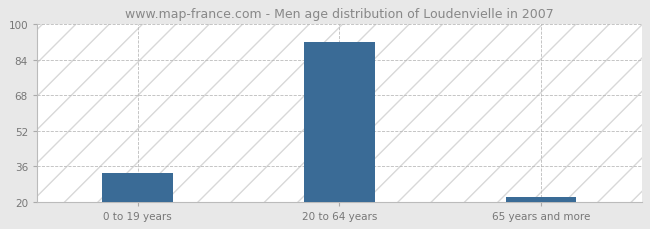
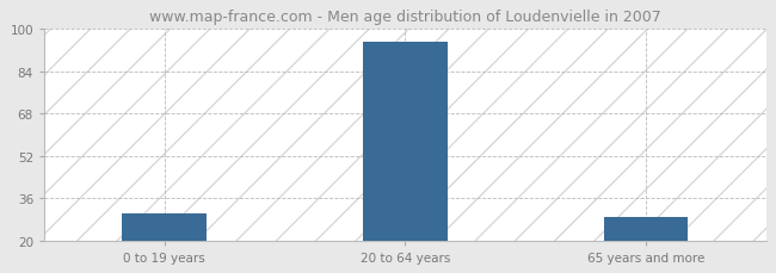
0 to 19 years: 33 -> 30
20 to 64 years: 92 -> 95
65 years and more: 22 -> 29
